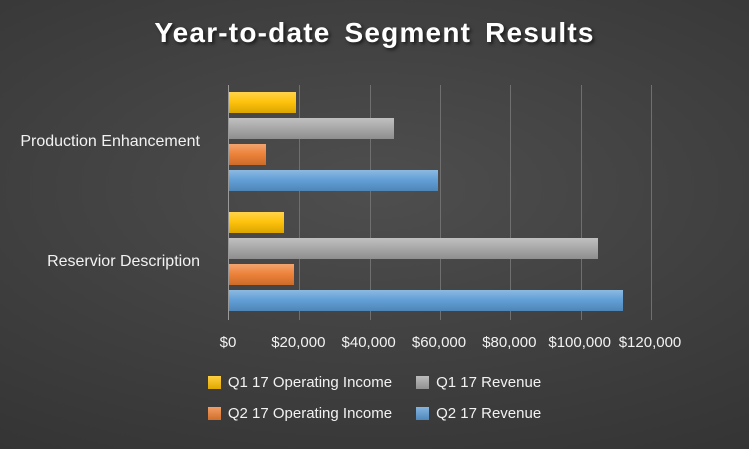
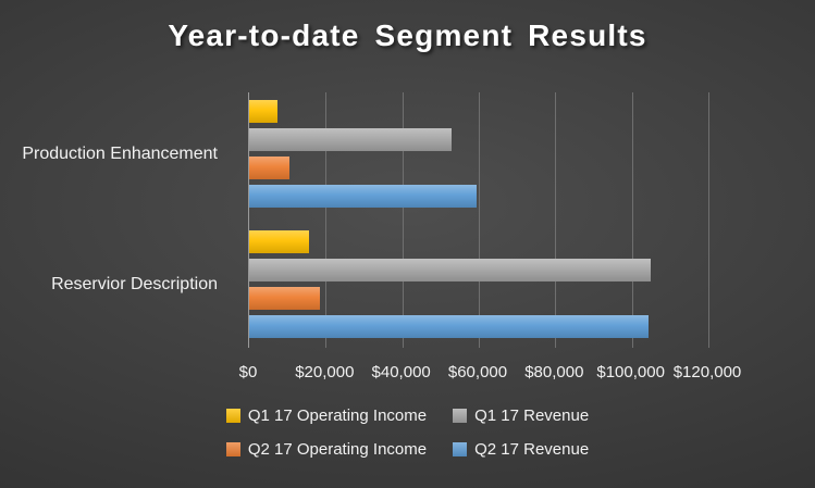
Q1 17 Operating Income/Production Enhancement: $19000 -> $8000
Q1 17 Revenue/Production Enhancement: $47000 -> $53000
Q2 17 Revenue/Reservior Description: $112000 -> $104000
